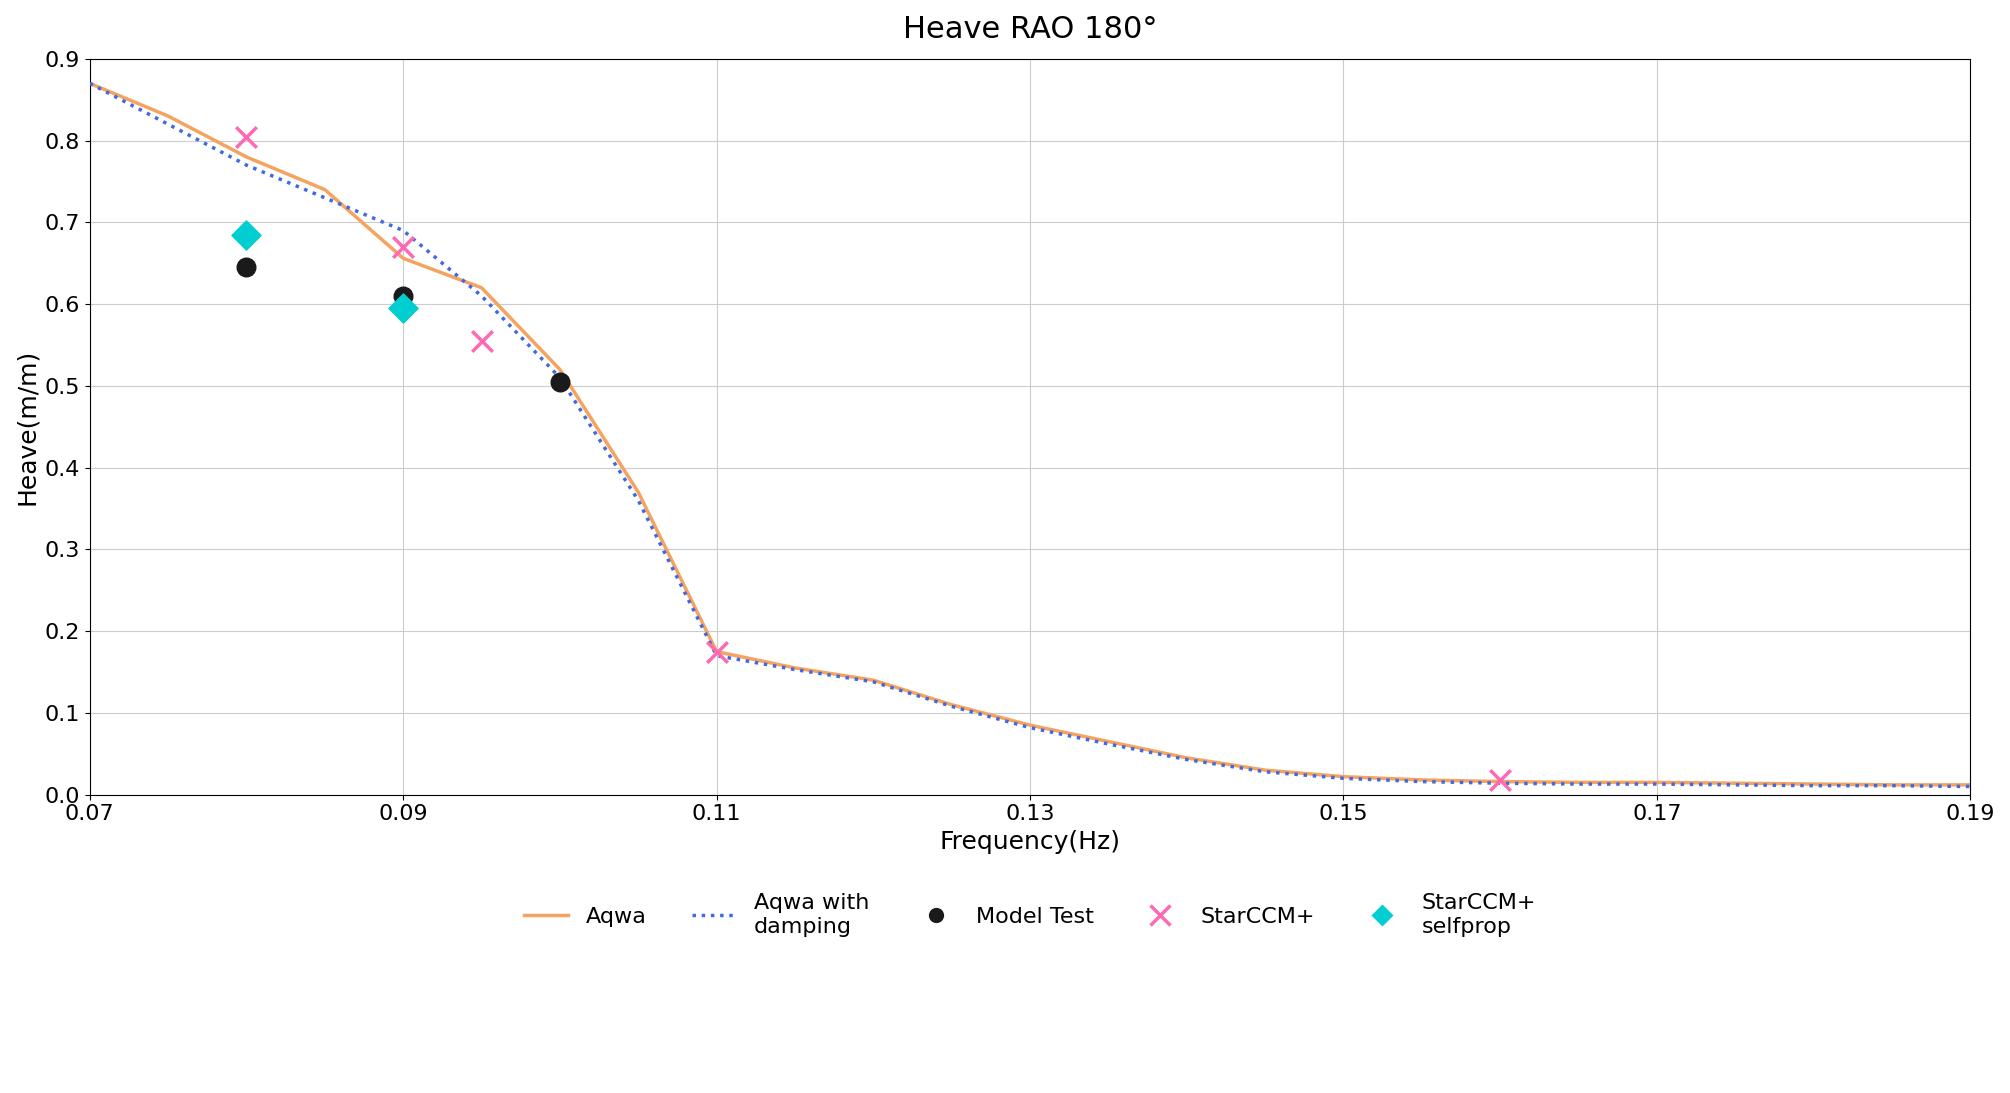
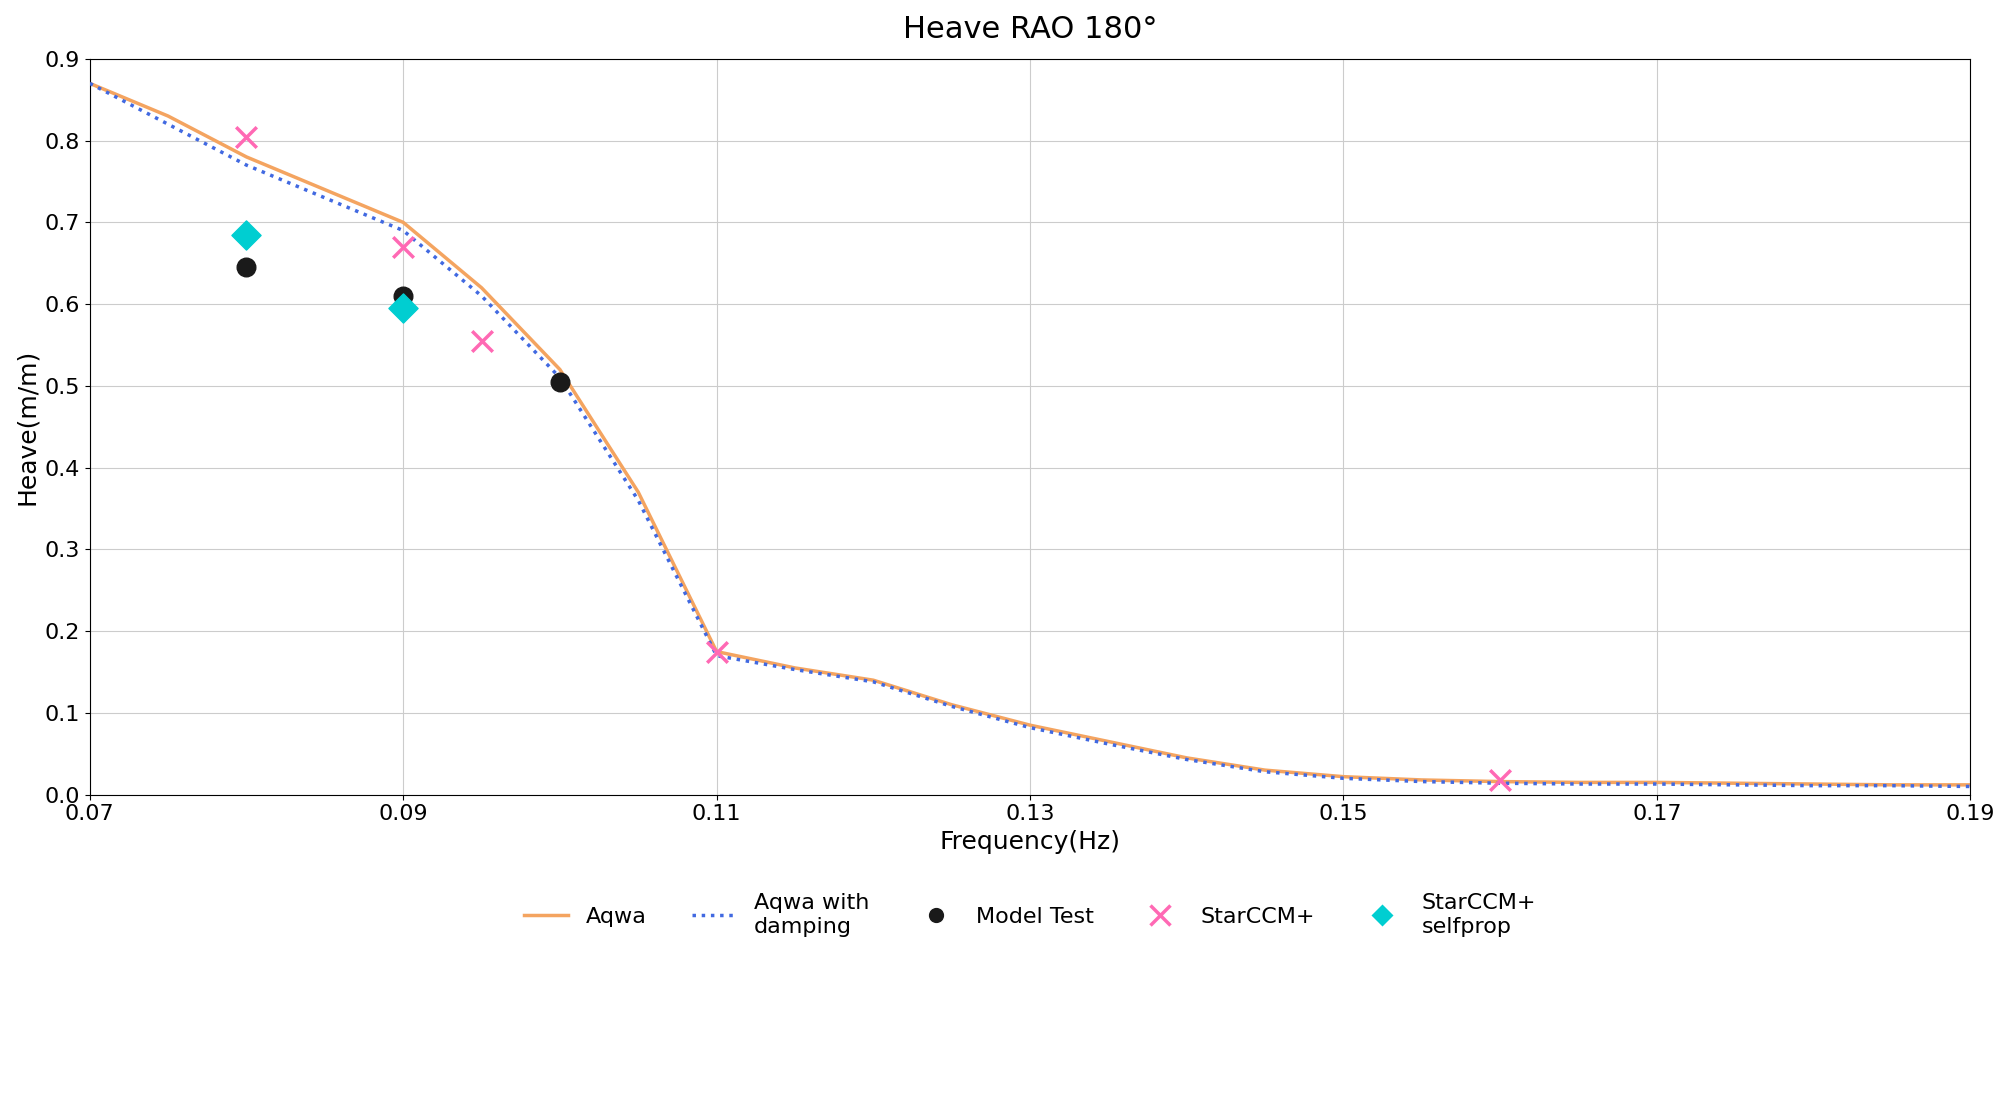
Aqwa/0.09: 0.656 -> 0.700
